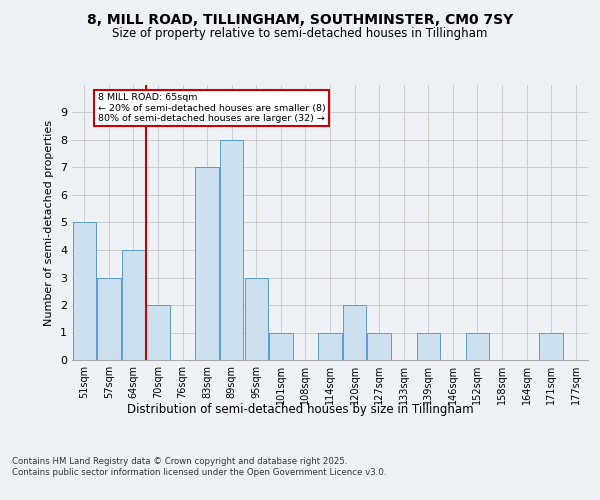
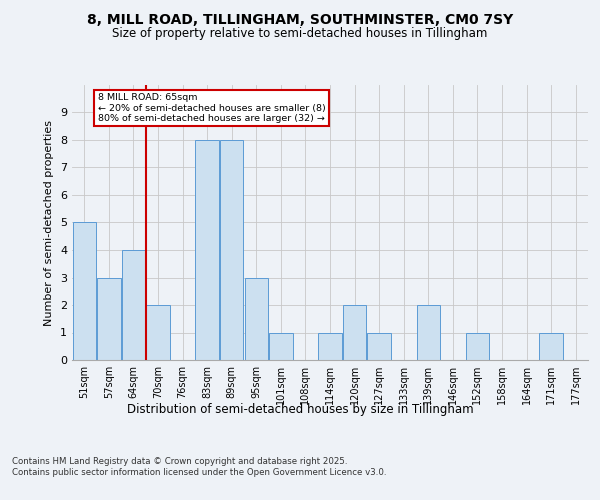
83sqm: 7 -> 8
139sqm: 1 -> 2
